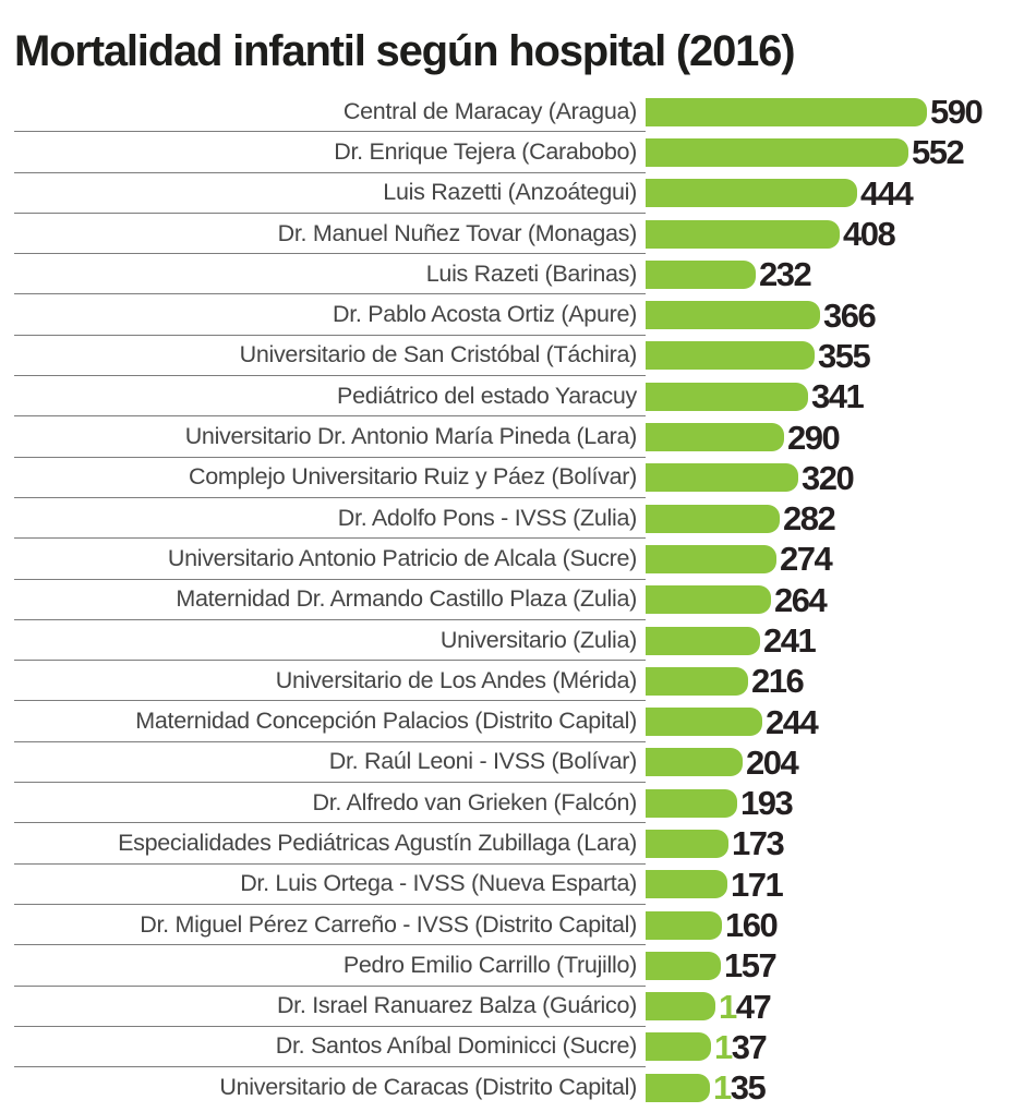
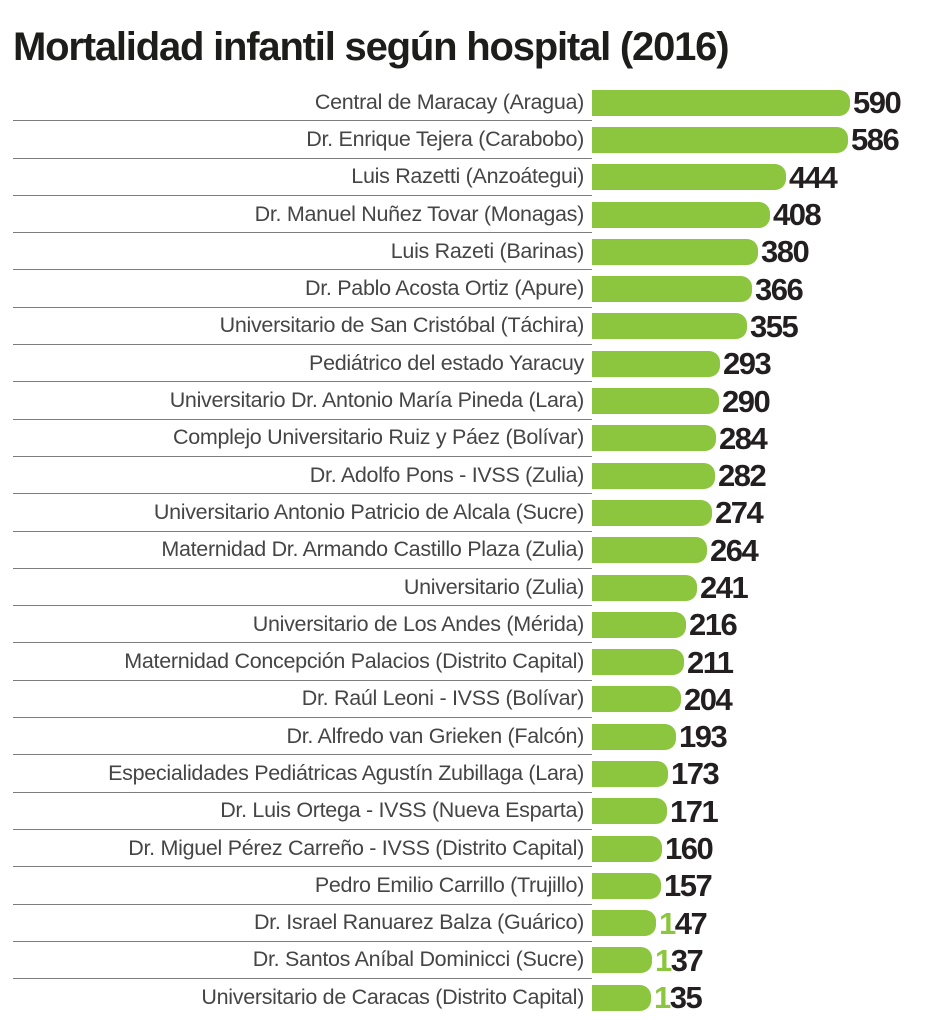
Dr. Enrique Tejera (Carabobo): 552 -> 586
Luis Razeti (Barinas): 232 -> 380
Pediátrico del estado Yaracuy: 341 -> 293
Complejo Universitario Ruiz y Páez (Bolívar): 320 -> 284
Maternidad Concepción Palacios (Distrito Capital): 244 -> 211
